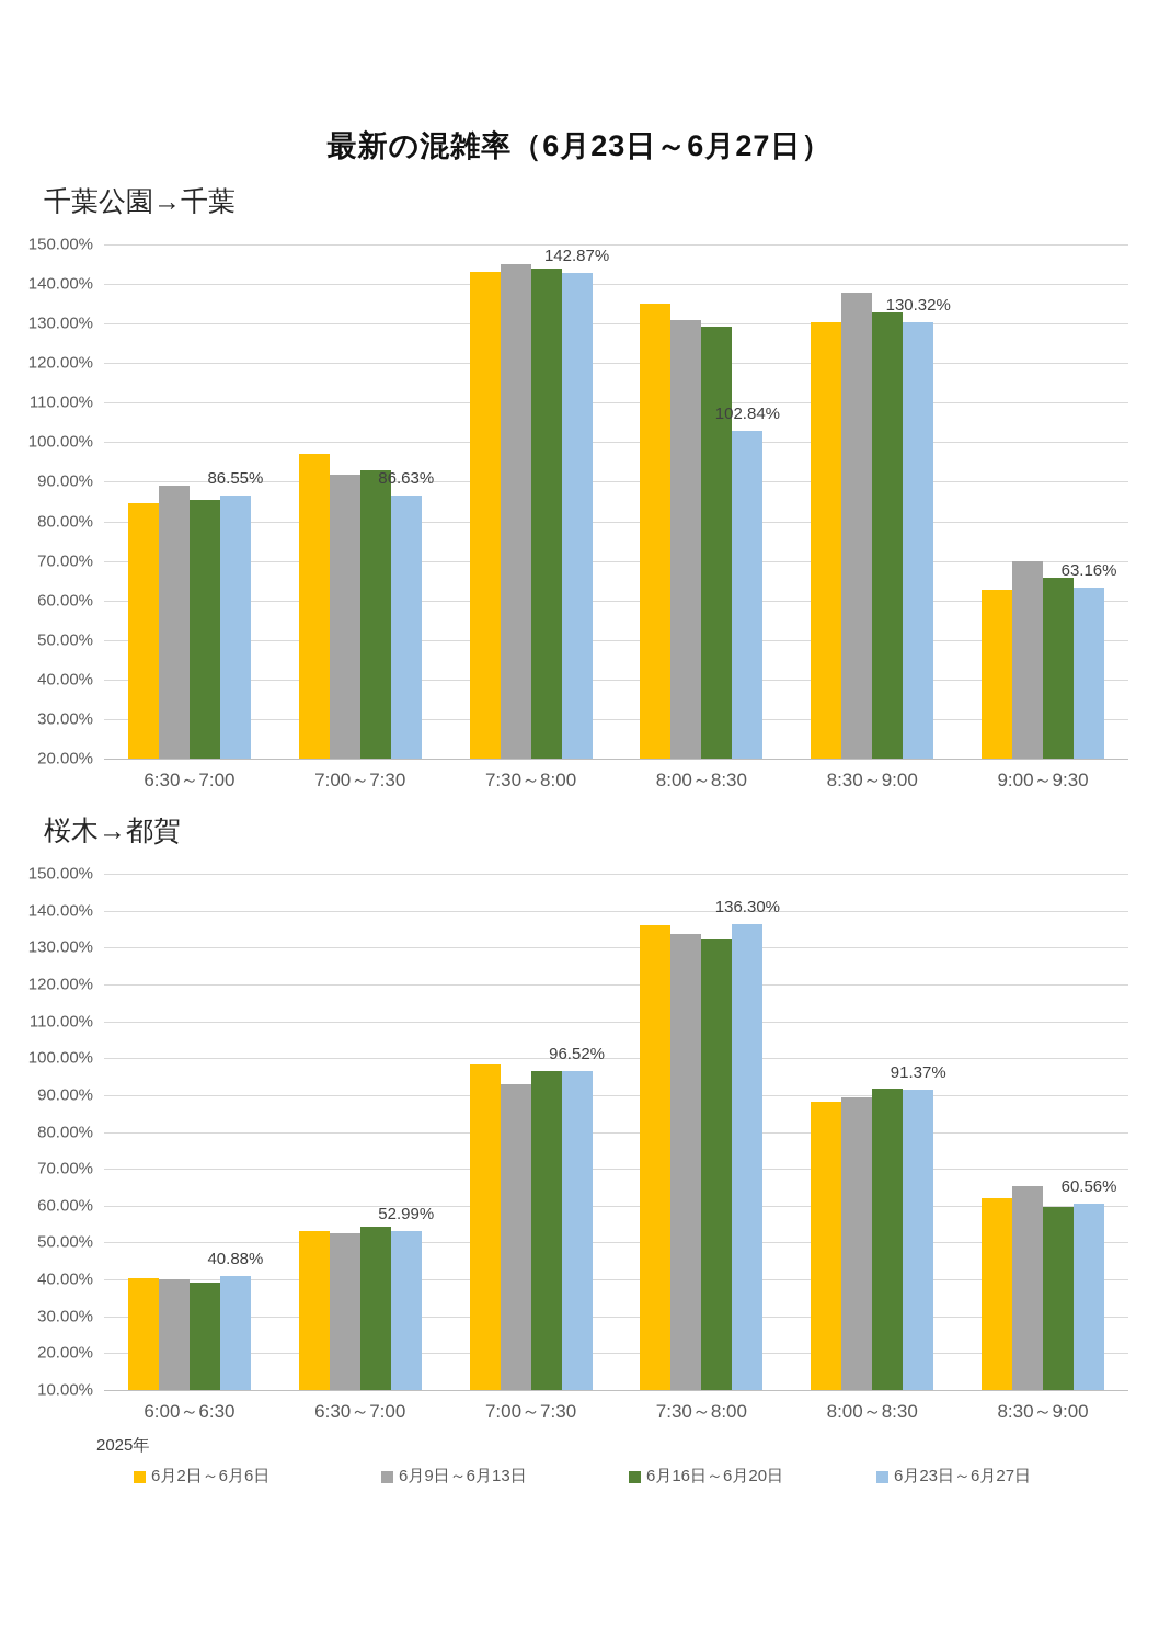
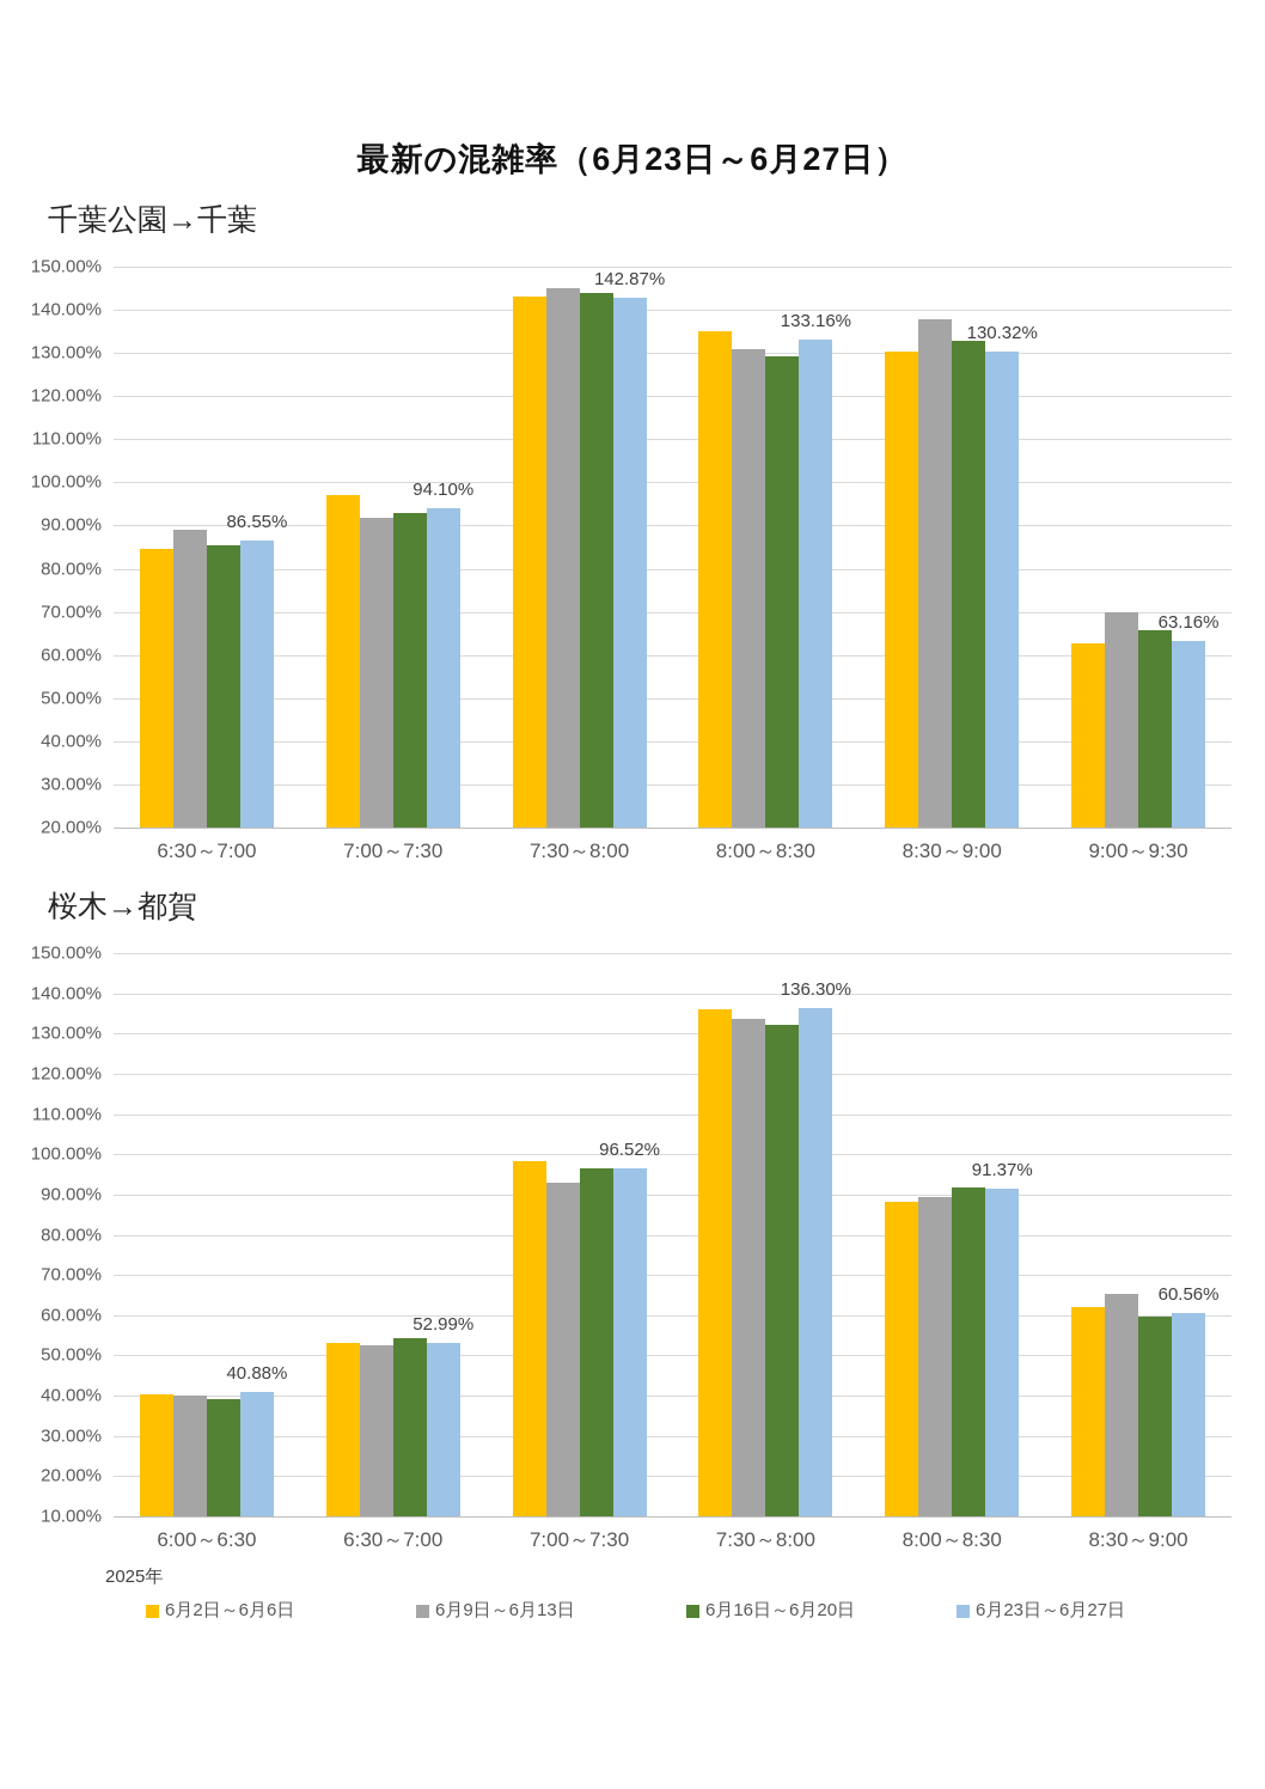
千葉公園→千葉/6月23日～6月27日/7:00～7:30: 86.63% -> 94.10%
千葉公園→千葉/6月23日～6月27日/8:00～8:30: 102.84% -> 133.16%
